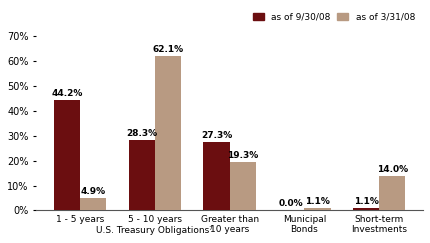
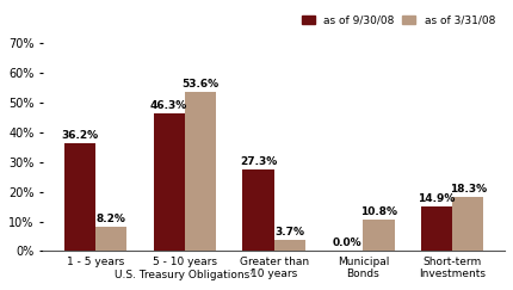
as of 9/30/08/1 - 5 years: 44.2% -> 36.2%
as of 3/31/08/1 - 5 years: 4.9% -> 8.2%
as of 9/30/08/5 - 10 years: 28.3% -> 46.3%
as of 3/31/08/5 - 10 years: 62.1% -> 53.6%
as of 3/31/08/Greater than 10 years: 19.3% -> 3.7%
as of 3/31/08/Municipal Bonds: 1.1% -> 10.8%
as of 9/30/08/Short-term Investments: 1.1% -> 14.9%
as of 3/31/08/Short-term Investments: 14.0% -> 18.3%
